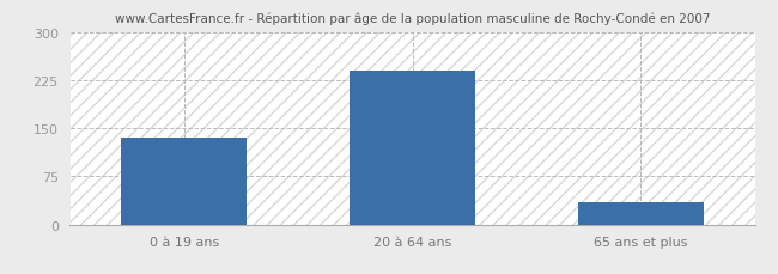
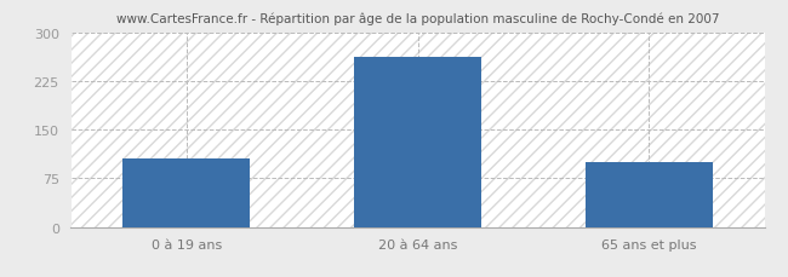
0 à 19 ans: 135 -> 106
20 à 64 ans: 240 -> 262
65 ans et plus: 35 -> 100
